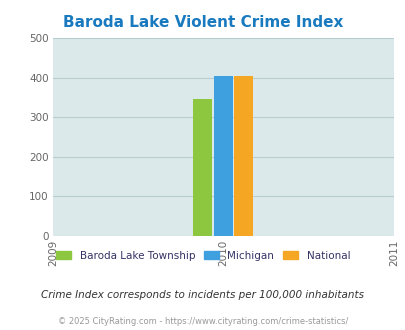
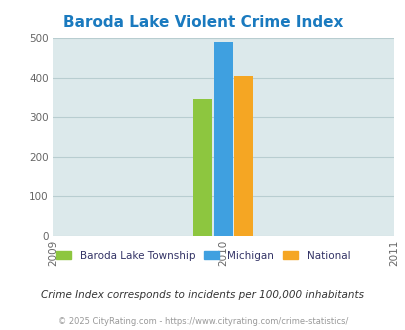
2010: 405 -> 491
